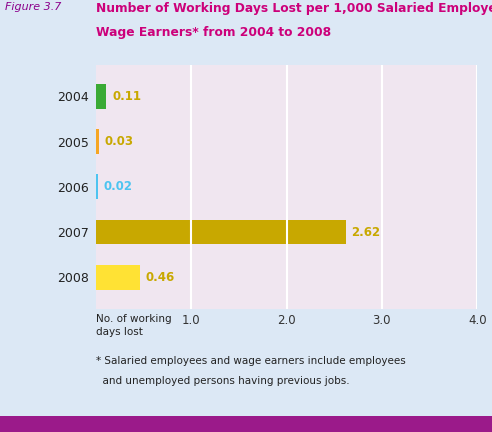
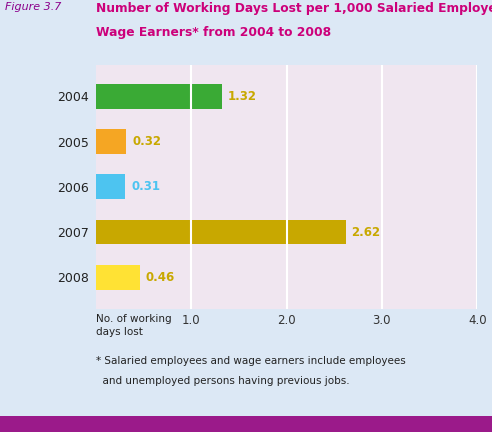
2004: 0.11 -> 1.32
2005: 0.03 -> 0.32
2006: 0.02 -> 0.31
